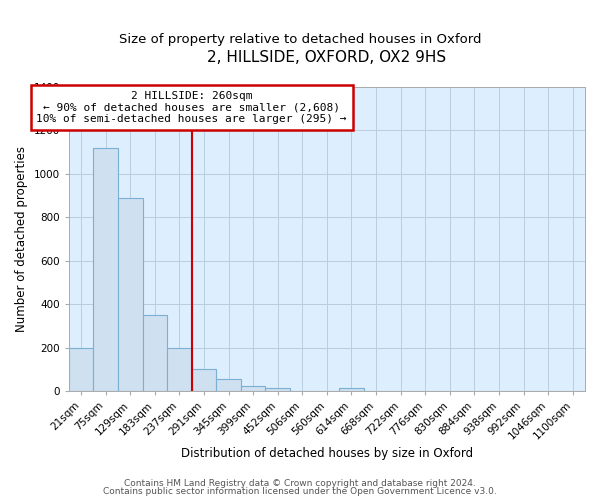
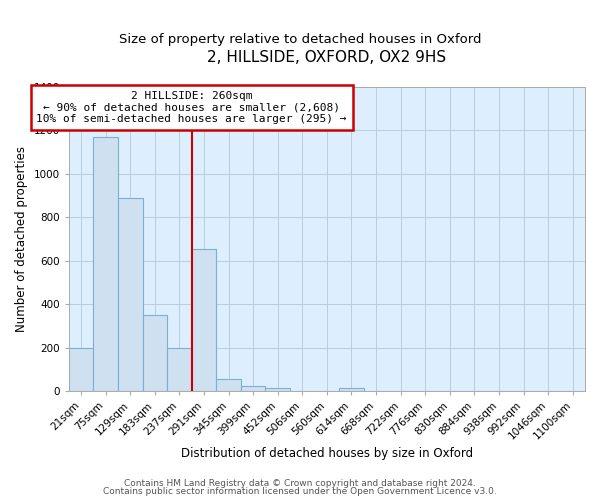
75sqm: 1120 -> 1170
291sqm: 100 -> 655
